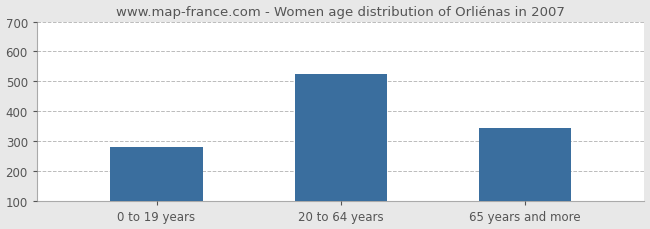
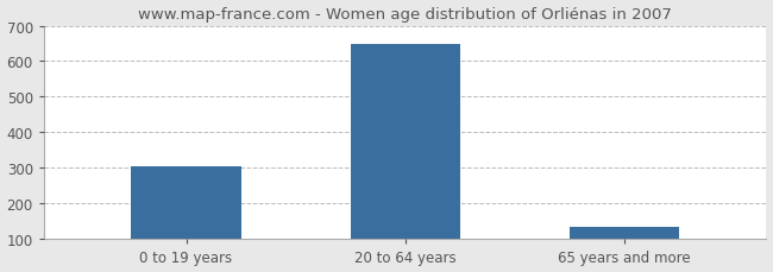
0 to 19 years: 280 -> 305
20 to 64 years: 525 -> 648
65 years and more: 345 -> 135
